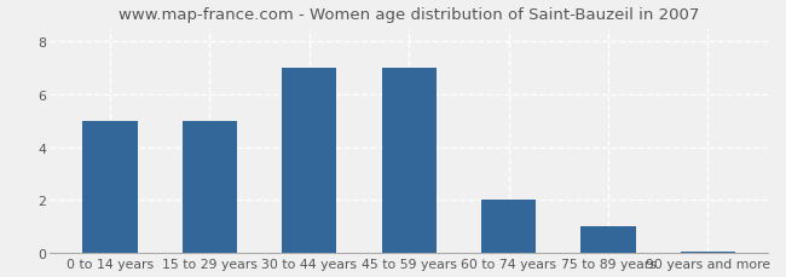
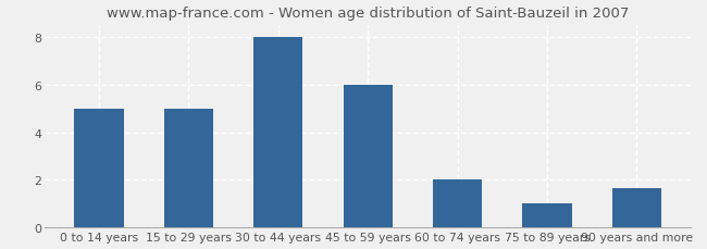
30 to 44 years: 7.00 -> 8.00
45 to 59 years: 7.00 -> 6.00
90 years and more: 0.07 -> 1.65
